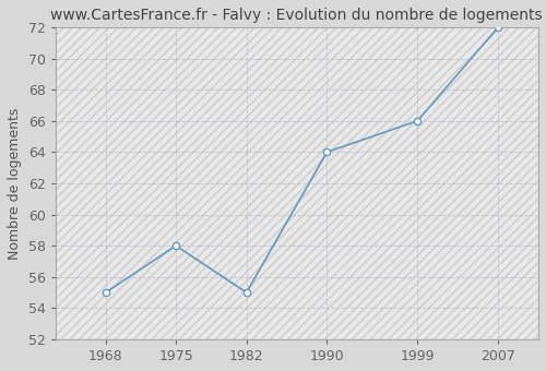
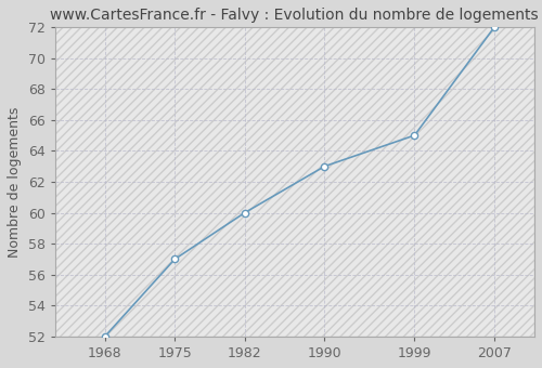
1968: 55 -> 52
1975: 58 -> 57
1982: 55 -> 60
1990: 64 -> 63
1999: 66 -> 65
